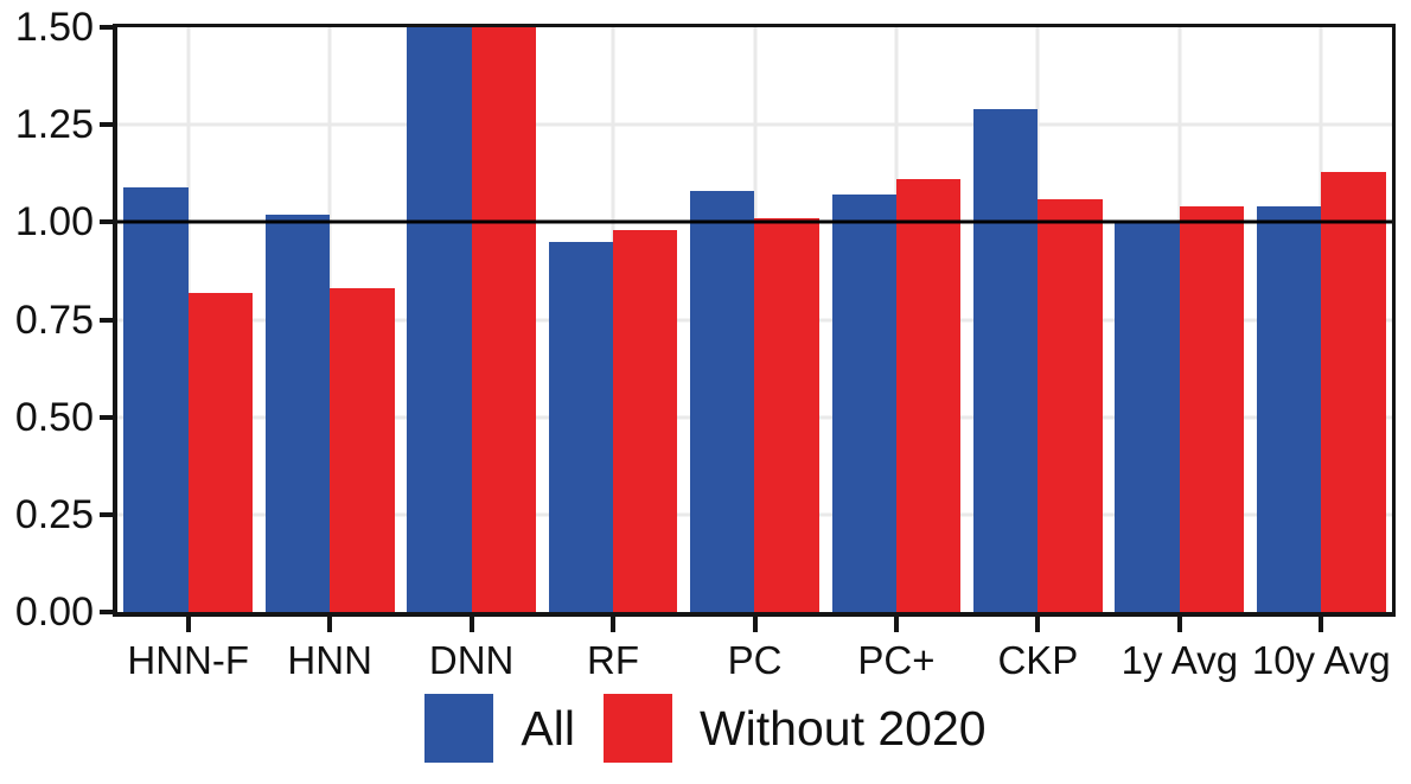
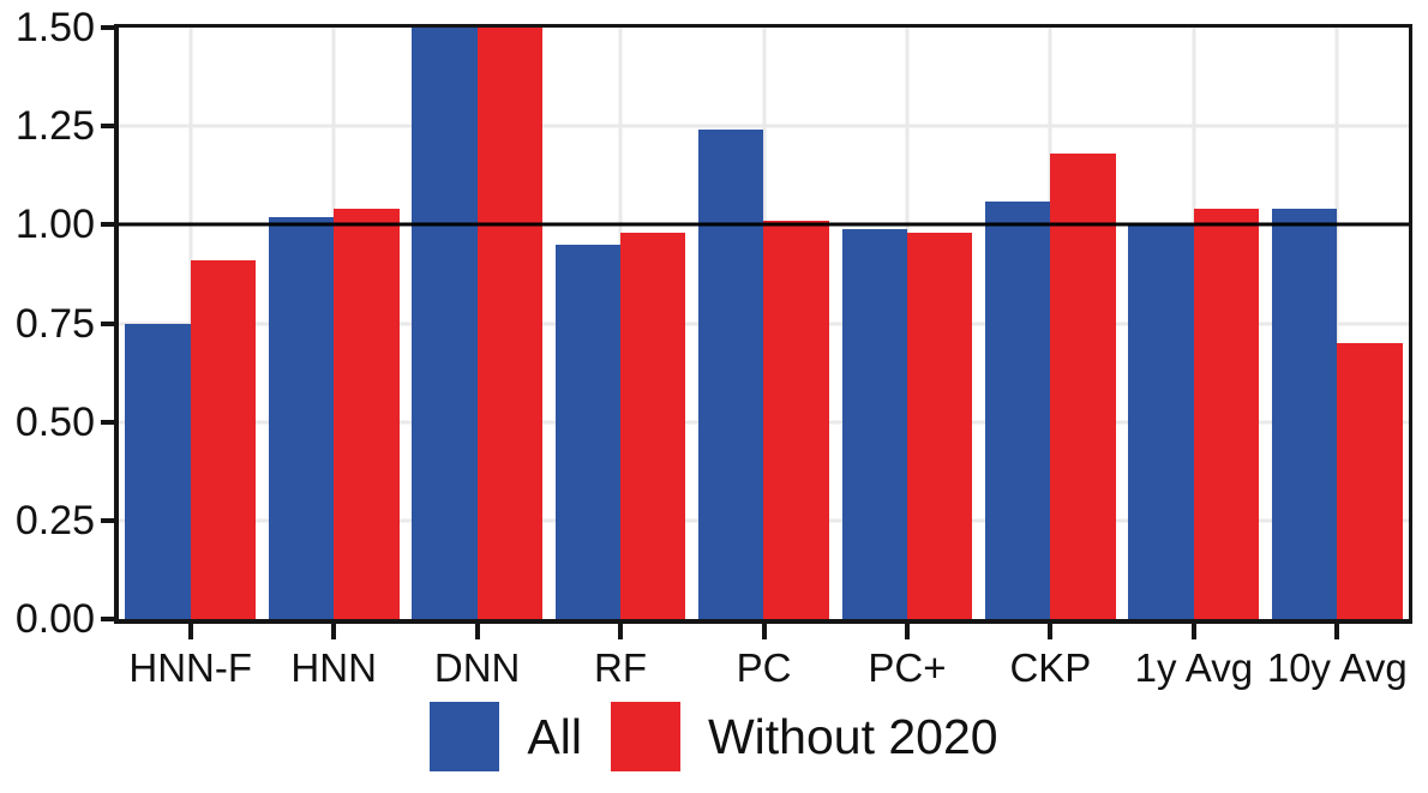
All/HNN-F: 1.09 -> 0.75
Without 2020/HNN-F: 0.82 -> 0.91
Without 2020/HNN: 0.83 -> 1.04
All/PC: 1.08 -> 1.24
All/PC+: 1.07 -> 0.99
Without 2020/PC+: 1.11 -> 0.98
All/CKP: 1.29 -> 1.06
Without 2020/CKP: 1.06 -> 1.18
Without 2020/10y Avg: 1.13 -> 0.70
